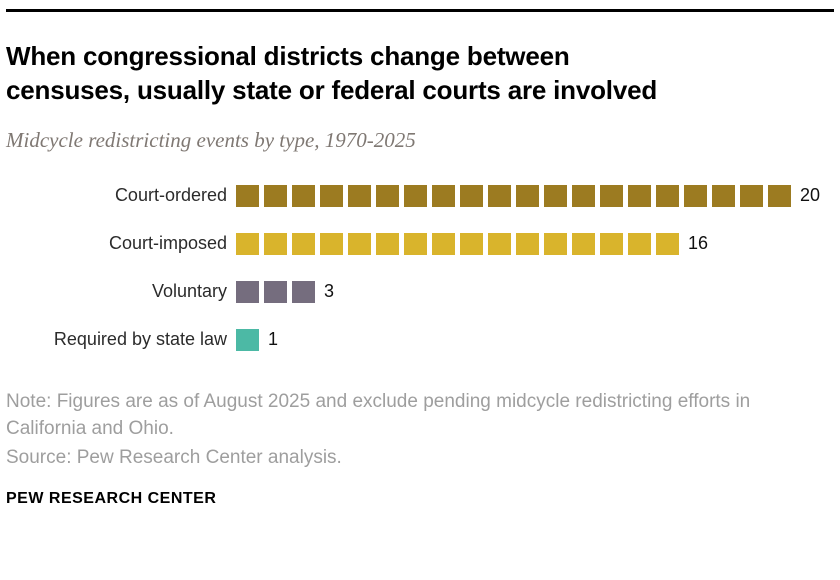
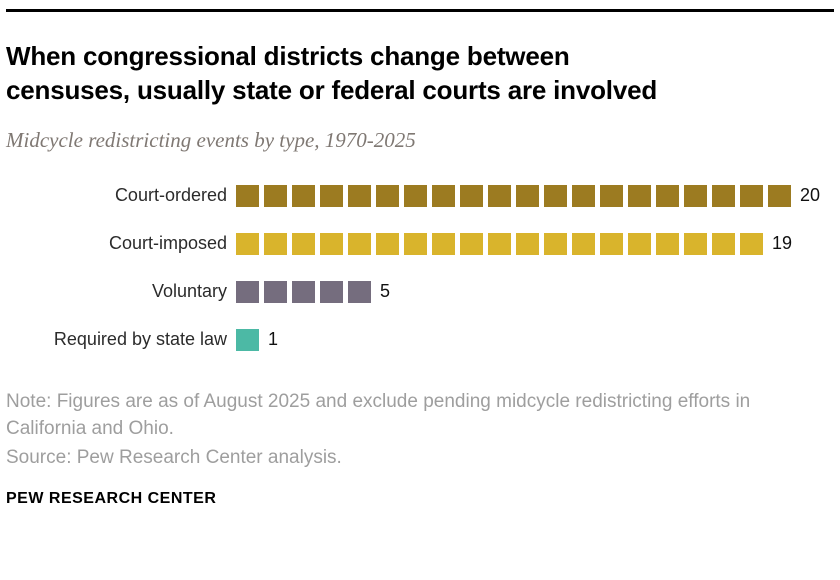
Court-imposed: 16 -> 19
Voluntary: 3 -> 5
